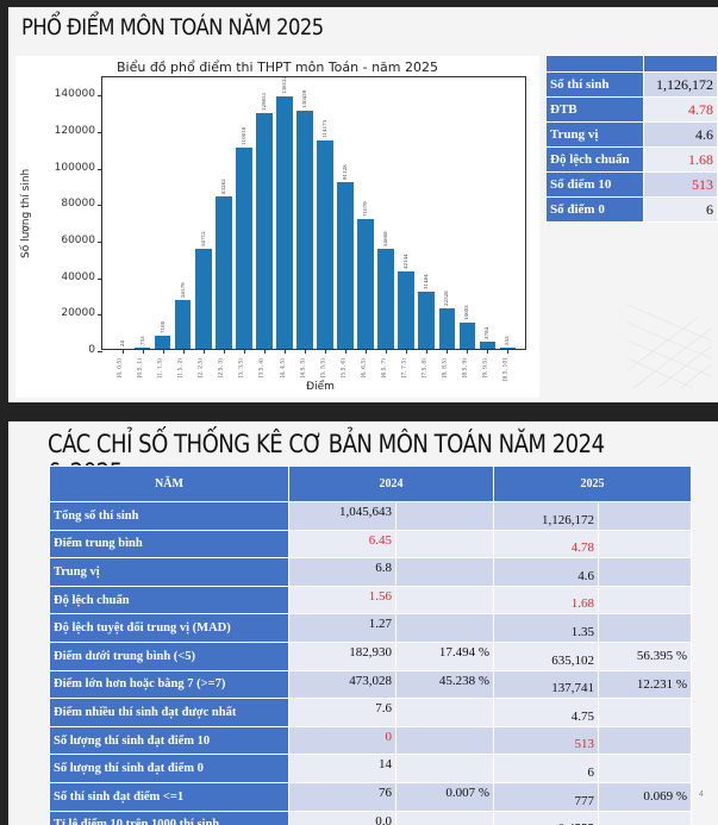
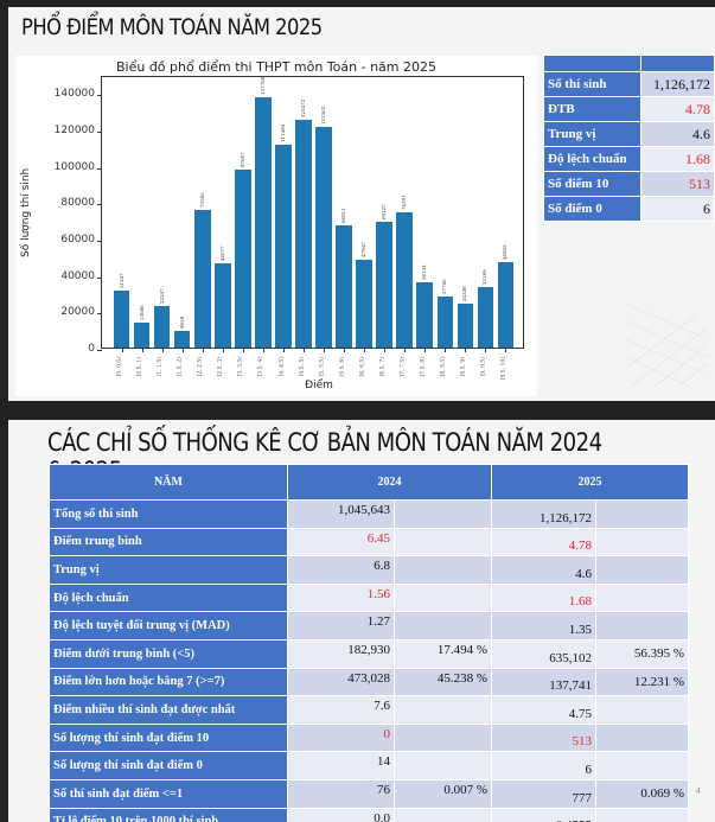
[0, 0.5): 24 -> 31247
[0.5, 1): 753 -> 13686
[1, 1.5): 7160 -> 22547
[1.5, 2): 26579 -> 9039
[2, 2.5): 54712 -> 75585
[2.5, 3): 83262 -> 46077
[3, 3.5): 110018 -> 97607
[3.5, 4): 129051 -> 137708
[4, 4.5): 138122 -> 111494
[4.5, 5): 130439 -> 125473
[5, 5.5): 114175 -> 121562
[5.5, 6): 91128 -> 66911
[6, 6.5): 71079 -> 47947
[6.5, 7): 54668 -> 69127
[7, 7.5): 42144 -> 74391
[7.5, 8): 31484 -> 36134
[8, 8.5): 22328 -> 27786
[8.5, 9): 14603 -> 24336
[9, 9.5): 3784 -> 33169
[9.5, 10]: 553 -> 46935
